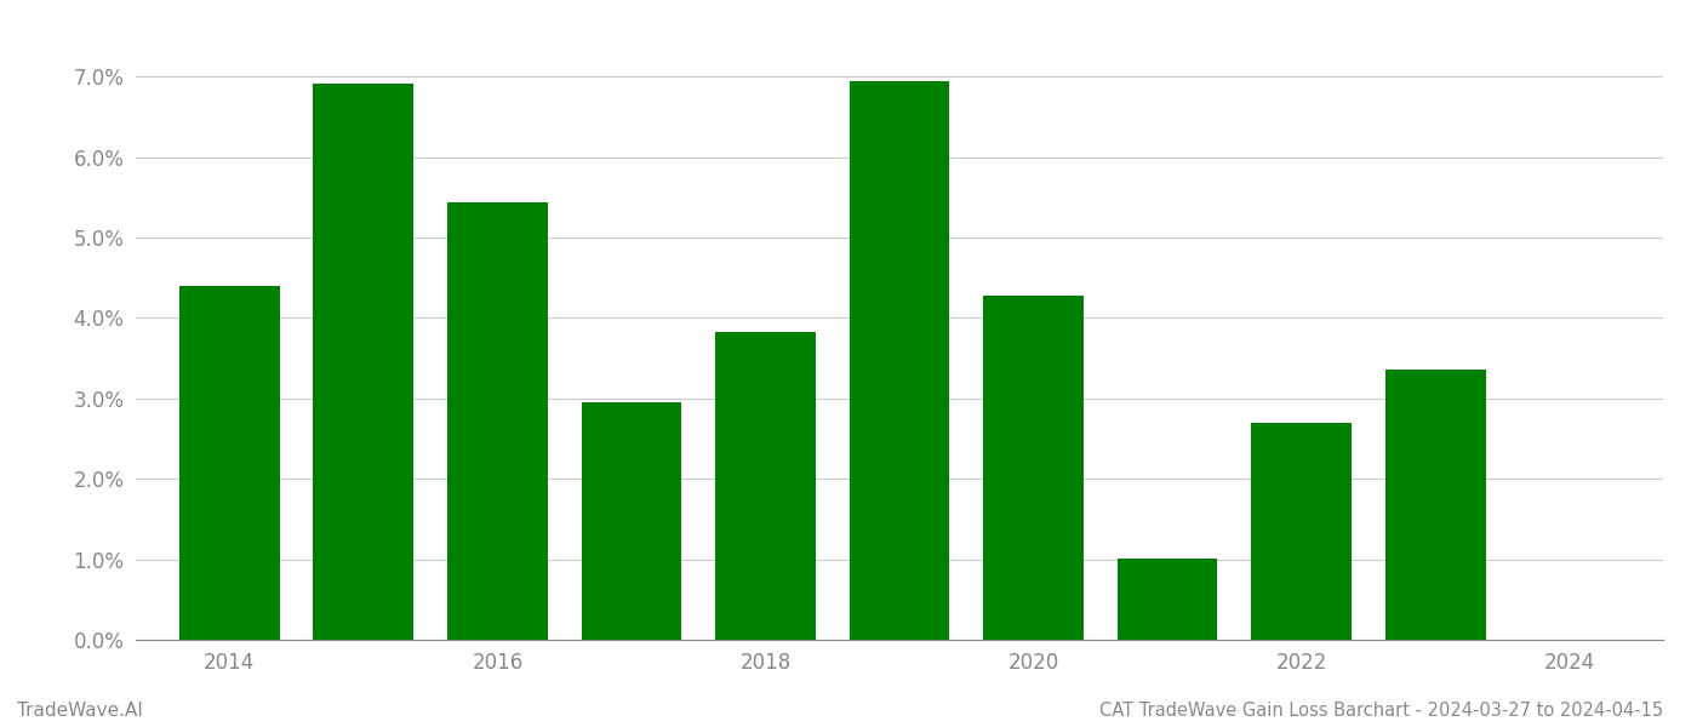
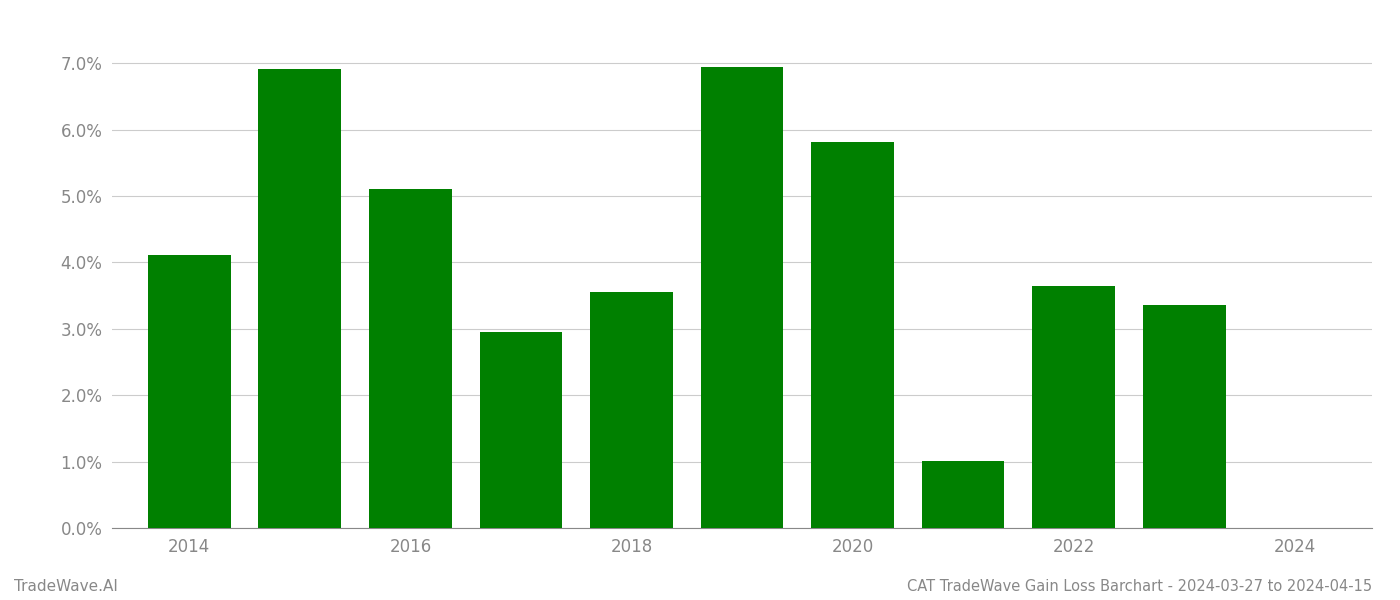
2014: 4.40% -> 4.11%
2016: 5.44% -> 5.11%
2018: 3.82% -> 3.55%
2020: 4.28% -> 5.81%
2022: 2.70% -> 3.65%
